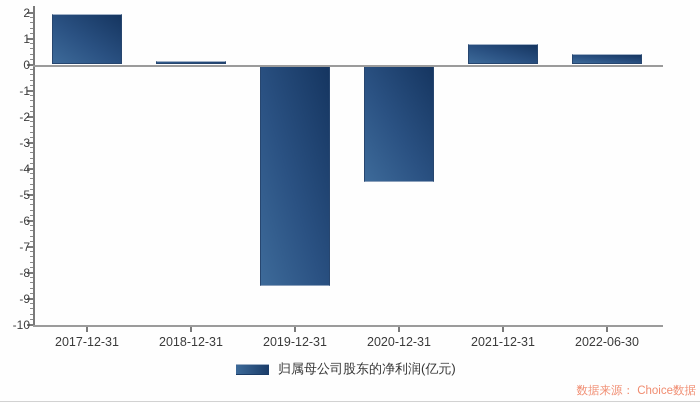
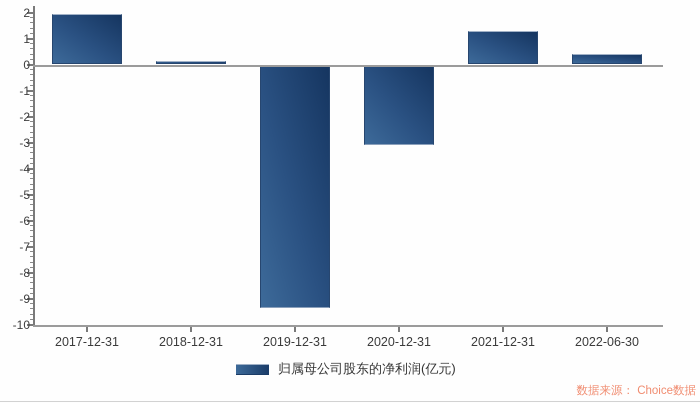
2019-12-31: -8.5 -> -9.3
2020-12-31: -4.5 -> -3.1
2021-12-31: 0.8 -> 1.3
